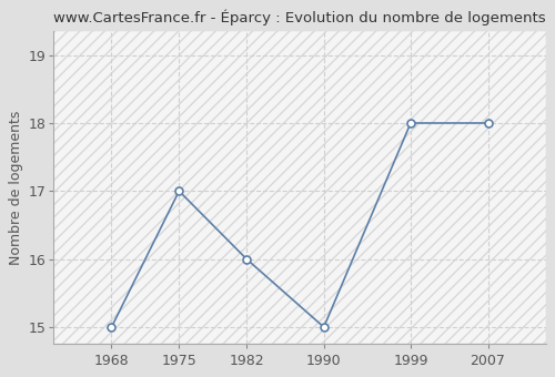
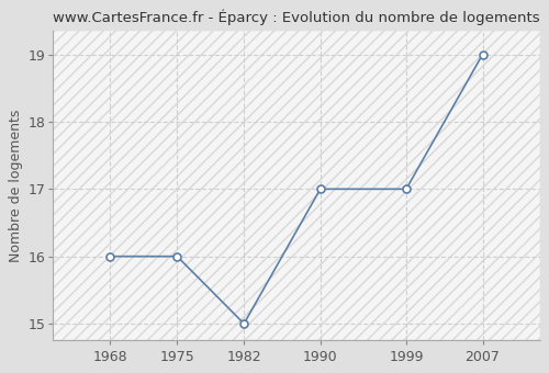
1968: 15 -> 16
1975: 17 -> 16
1982: 16 -> 15
1990: 15 -> 17
1999: 18 -> 17
2007: 18 -> 19
